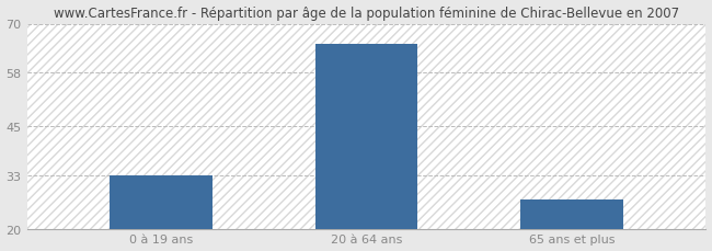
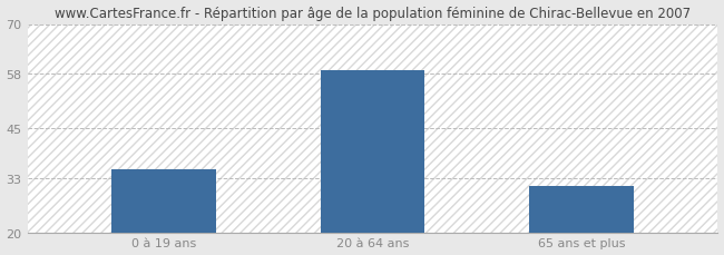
0 à 19 ans: 33 -> 35
20 à 64 ans: 65 -> 59
65 ans et plus: 27 -> 31
